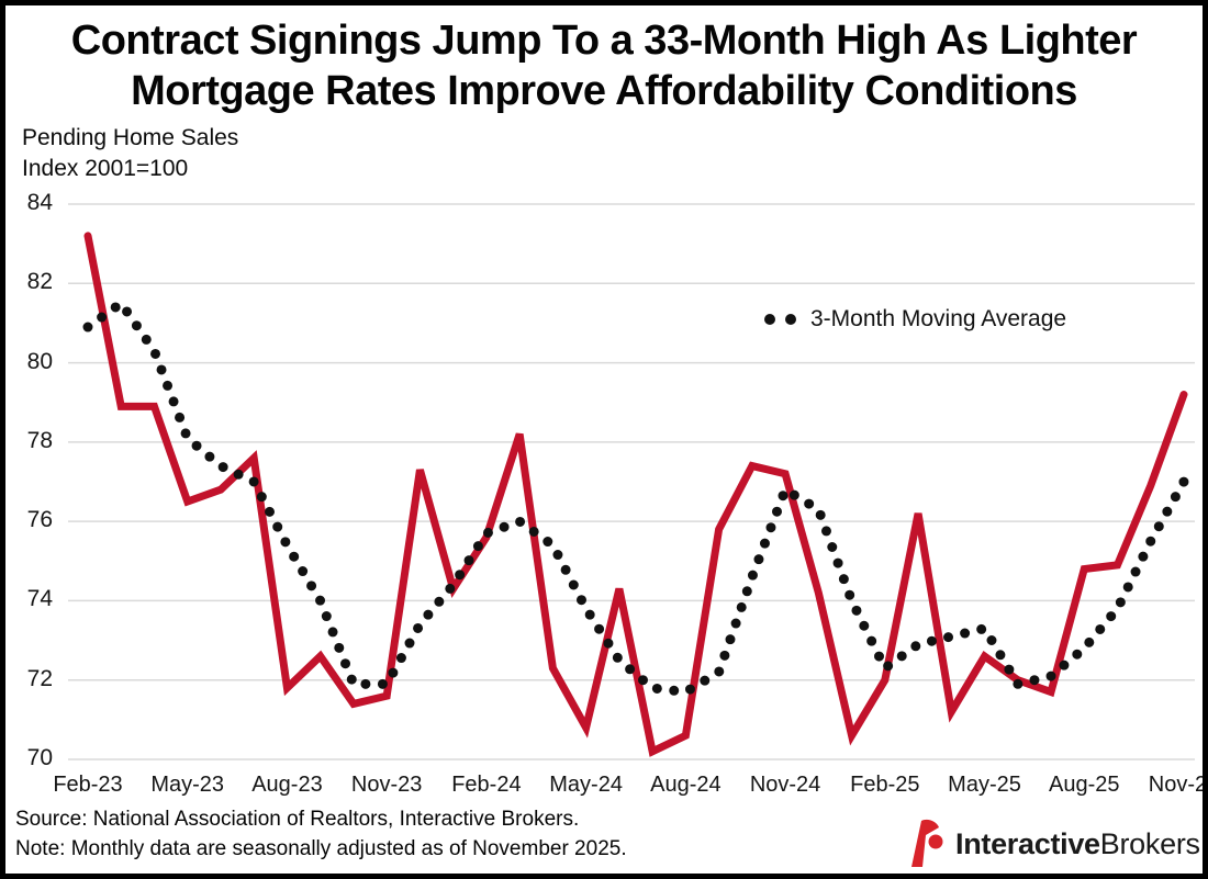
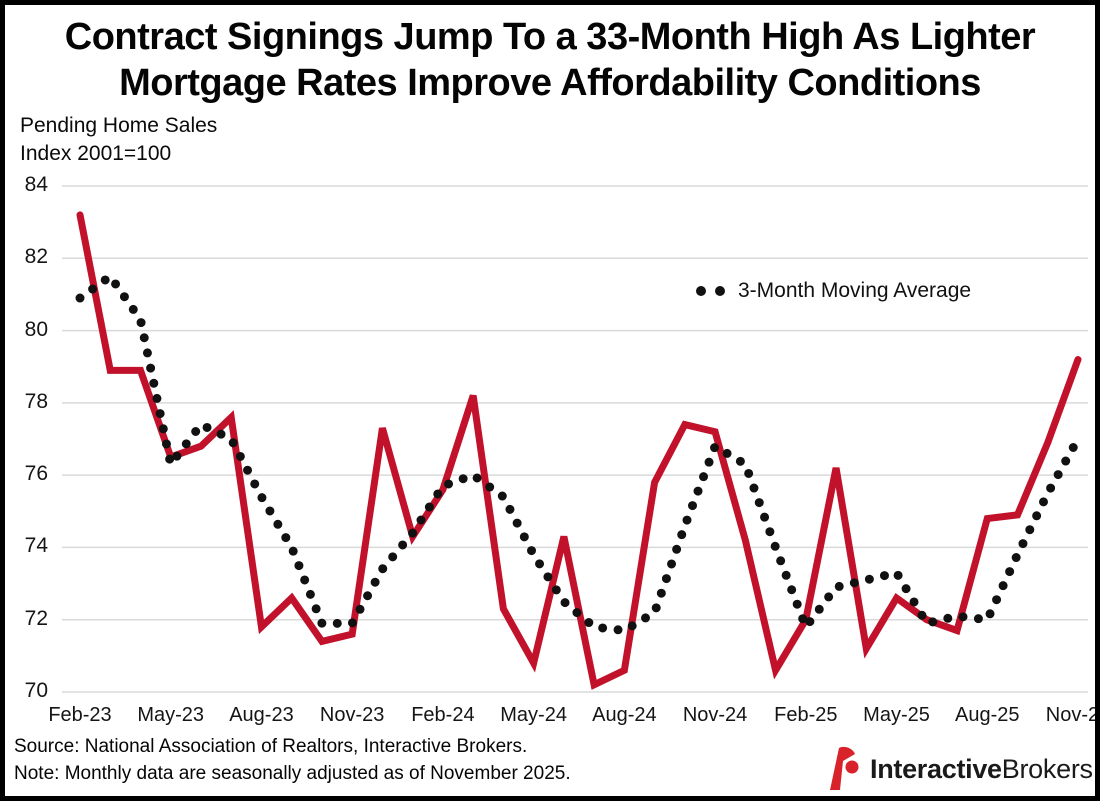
3-Month Moving Average/May-23: 78.1 -> 76.3
3-Month Moving Average/Feb-25: 72.3 -> 71.8
3-Month Moving Average/Aug-25: 72.8 -> 72.0
